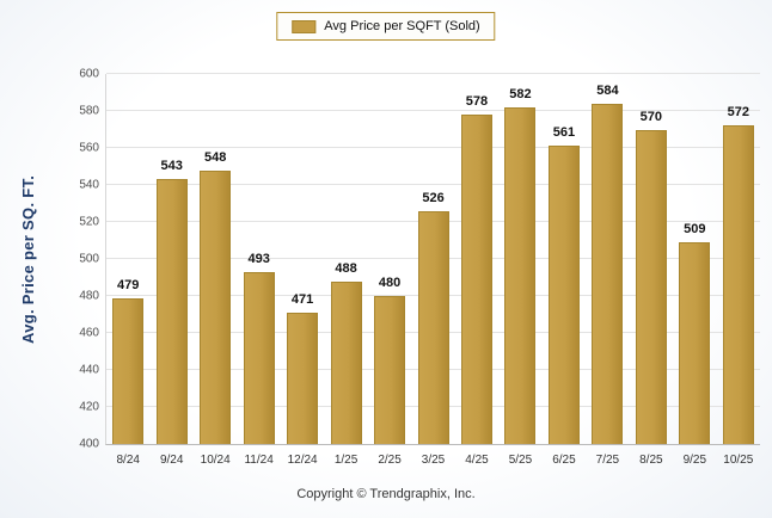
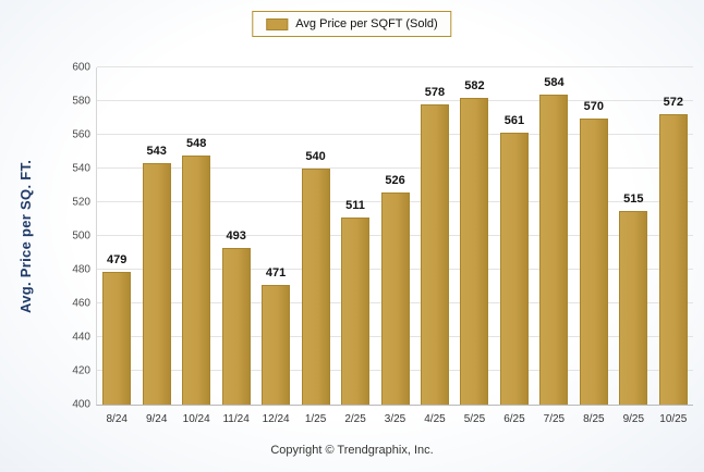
1/25: 488 -> 540
2/25: 480 -> 511
9/25: 509 -> 515
